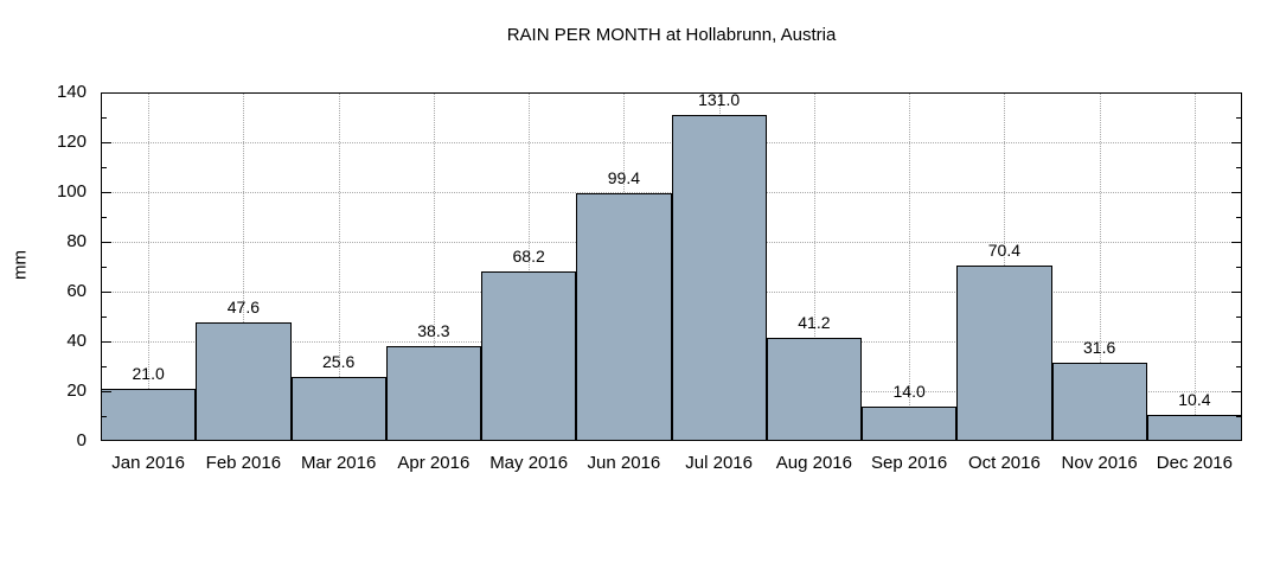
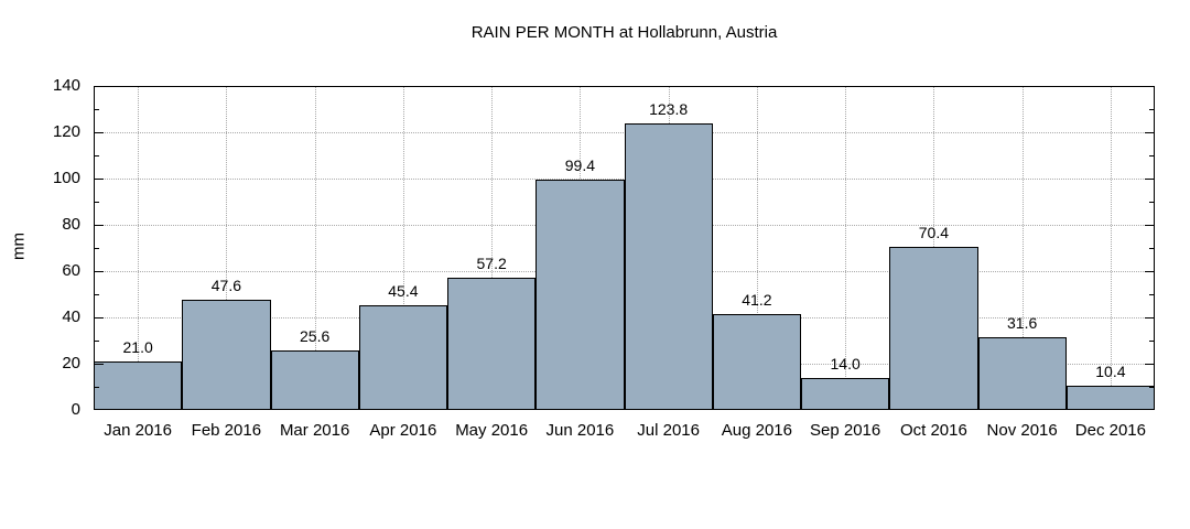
Apr 2016: 38.3 -> 45.4
May 2016: 68.2 -> 57.2
Jul 2016: 131.0 -> 123.8
